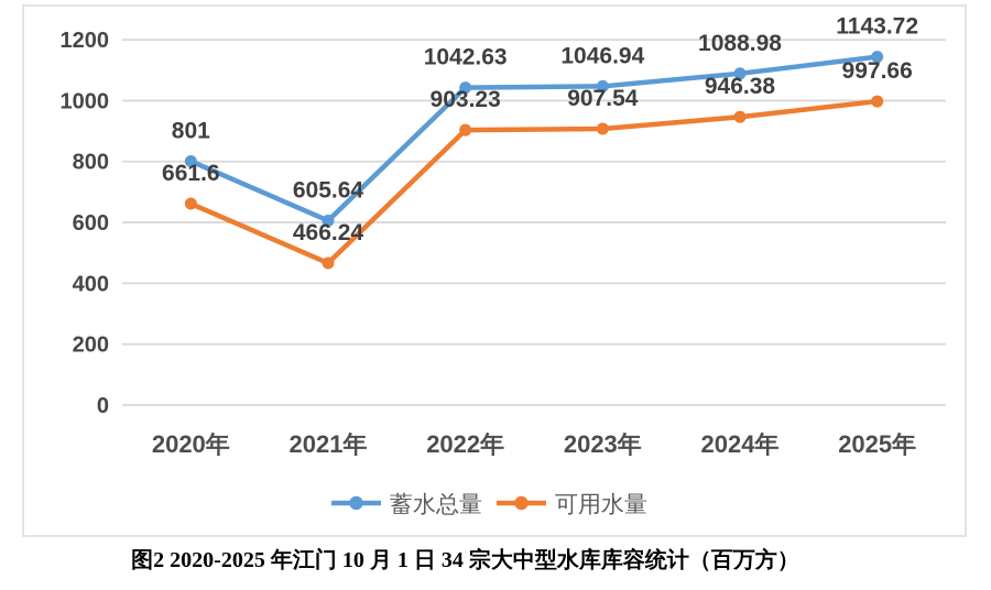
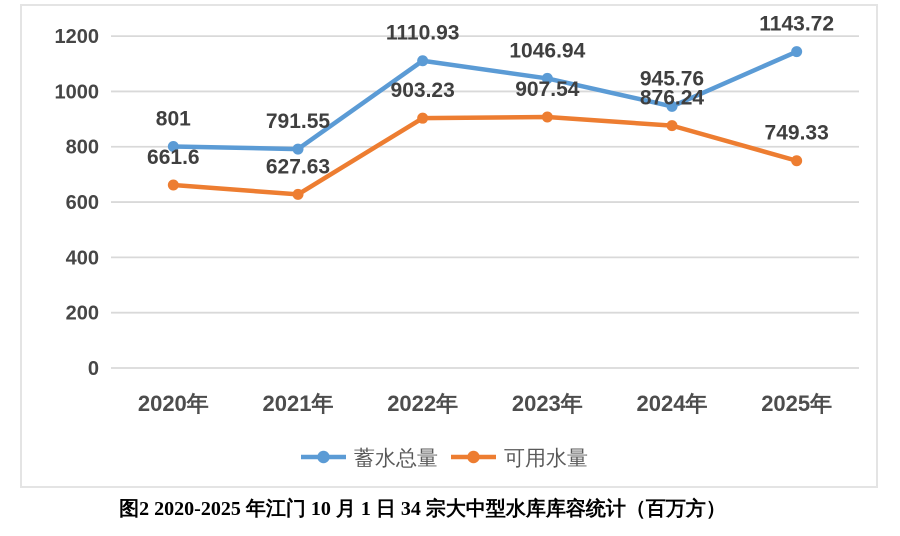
蓄水总量/2021年: 605.64 -> 791.55
可用水量/2021年: 466.24 -> 627.63
蓄水总量/2022年: 1042.63 -> 1110.93
蓄水总量/2024年: 1088.98 -> 945.76
可用水量/2024年: 946.38 -> 876.24
可用水量/2025年: 997.66 -> 749.33
